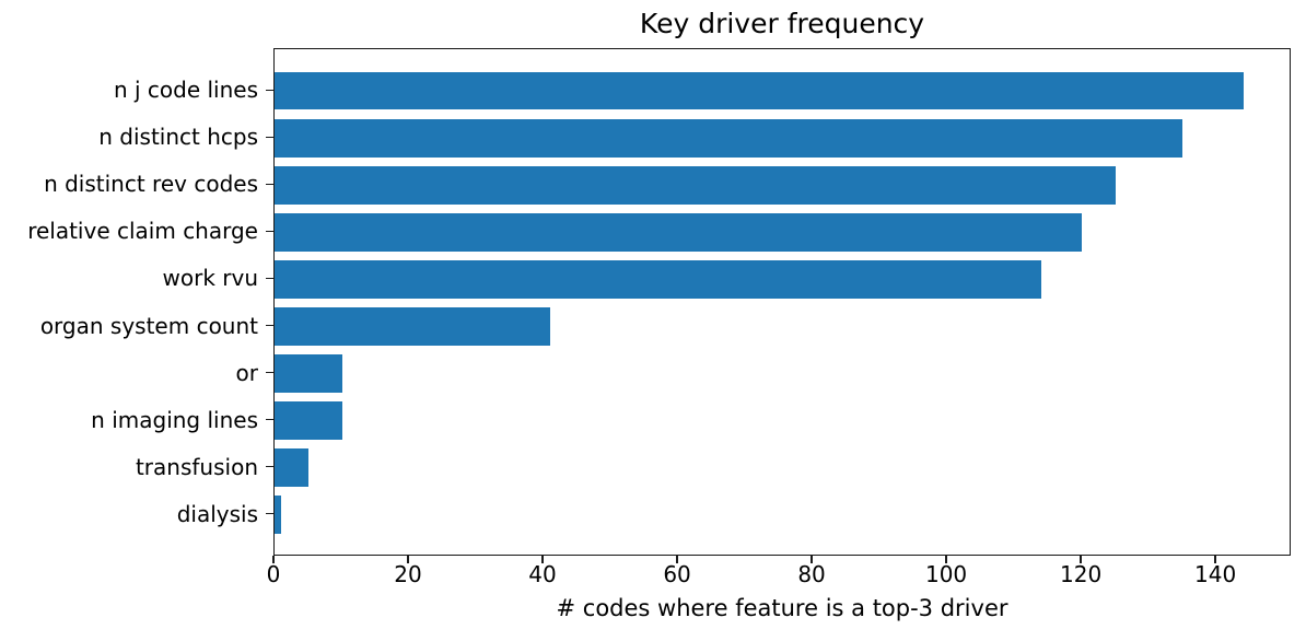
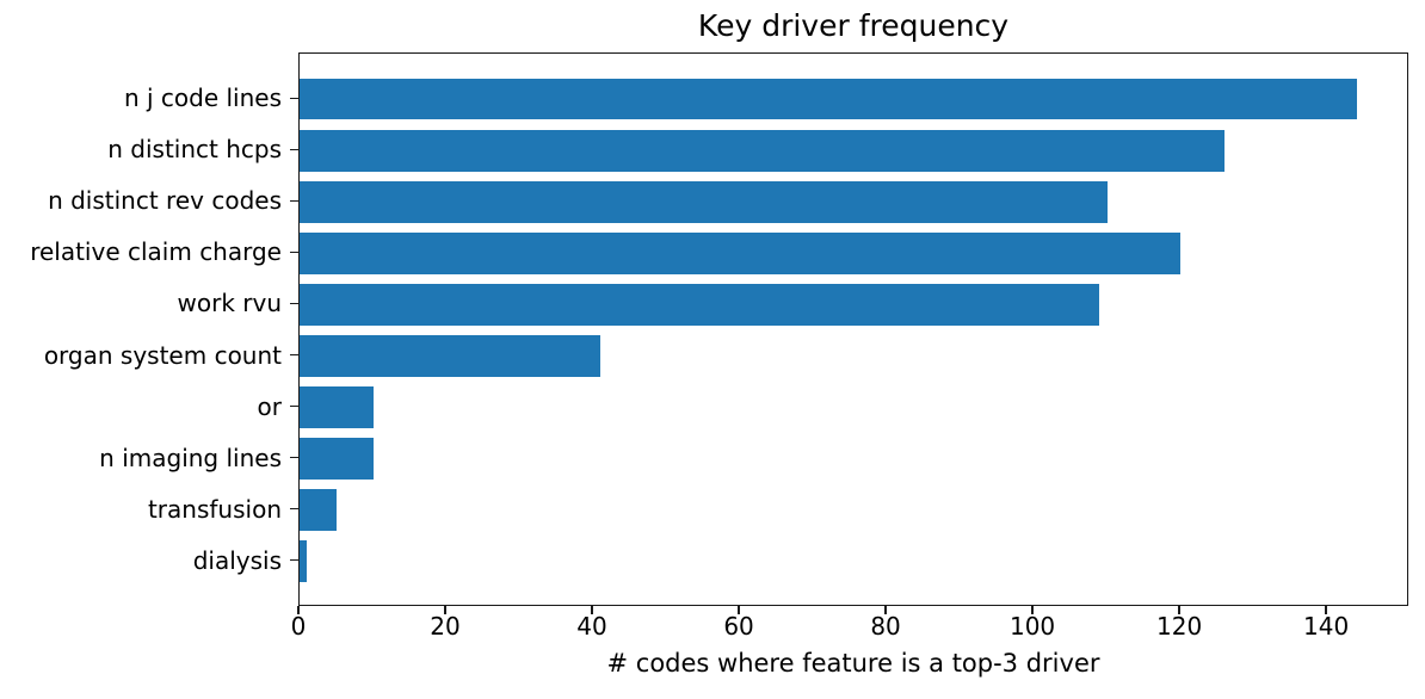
n distinct hcps: 135 -> 126
n distinct rev codes: 125 -> 110
work rvu: 114 -> 109
